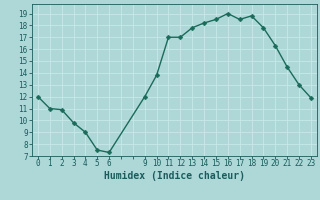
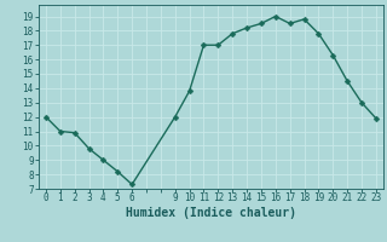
5: 7.5 -> 8.2
